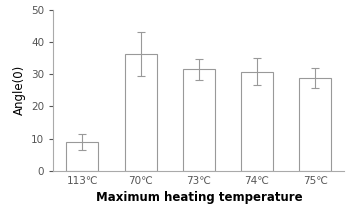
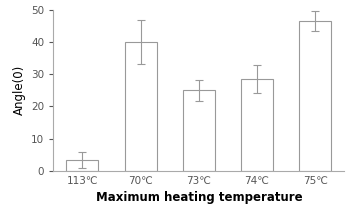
113℃: 9.0 -> 3.5
70℃: 36.3 -> 40.0
73℃: 31.5 -> 25.0
74℃: 30.7 -> 28.5
75℃: 28.8 -> 46.5
